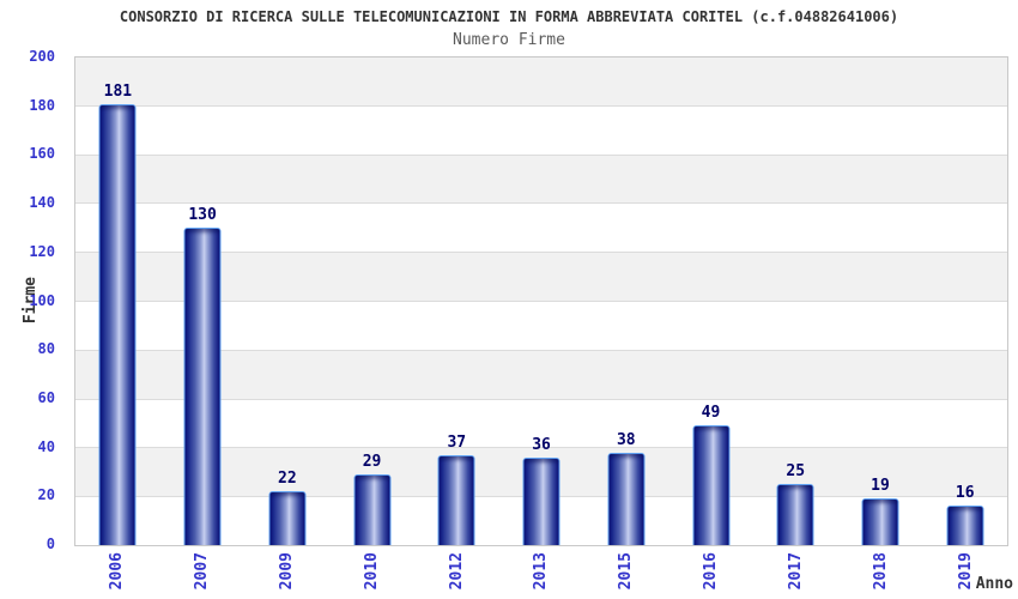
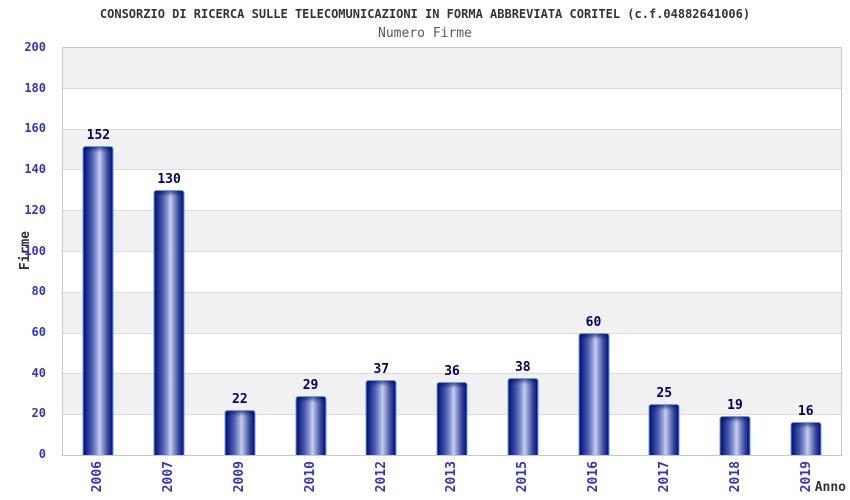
2006: 181 -> 152
2016: 49 -> 60
